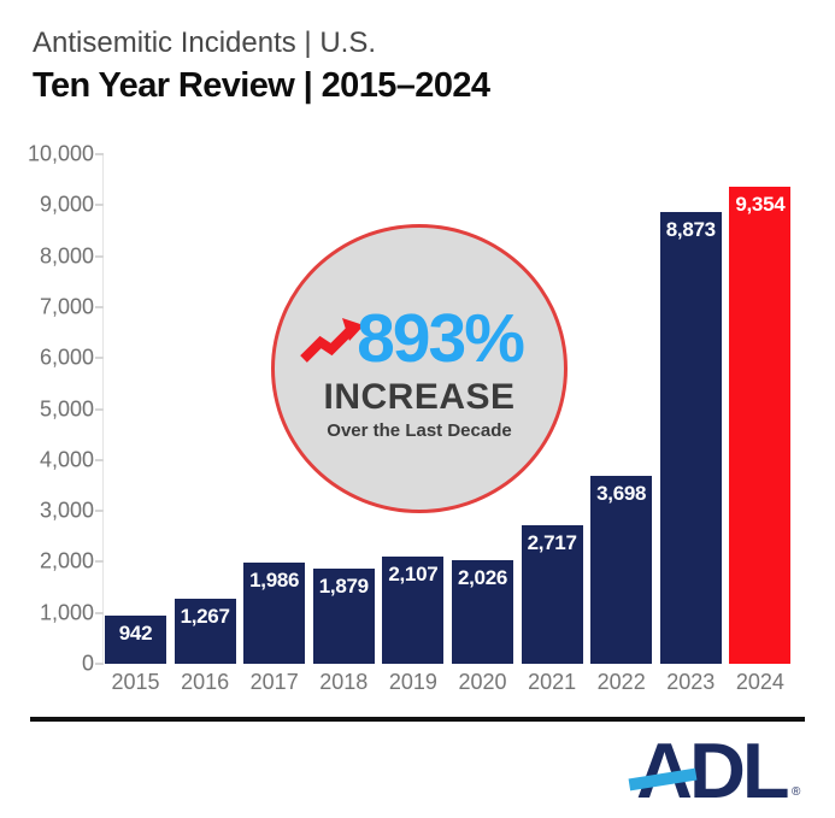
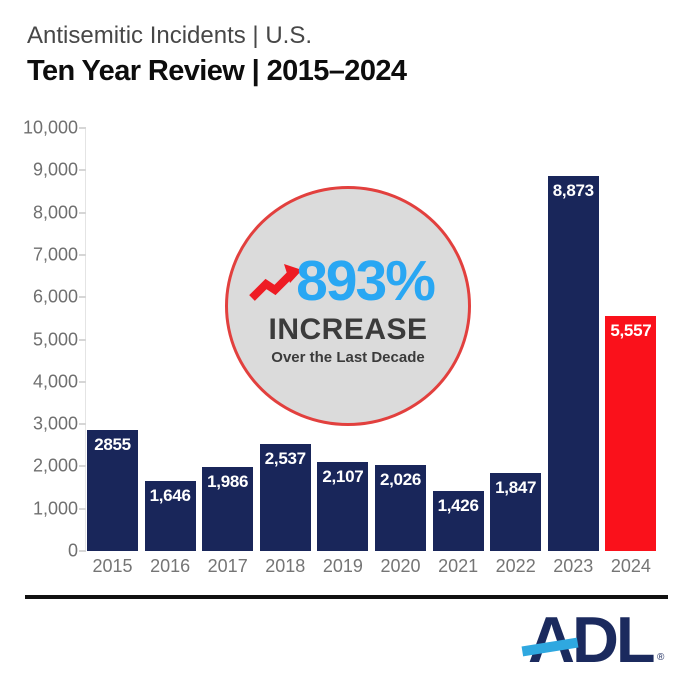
2015: 942 -> 2855
2016: 1,267 -> 1,646
2018: 1,879 -> 2,537
2021: 2,717 -> 1,426
2022: 3,698 -> 1,847
2024: 9,354 -> 5,557
